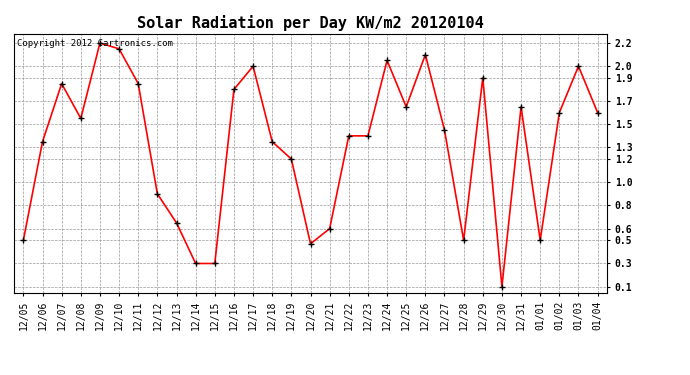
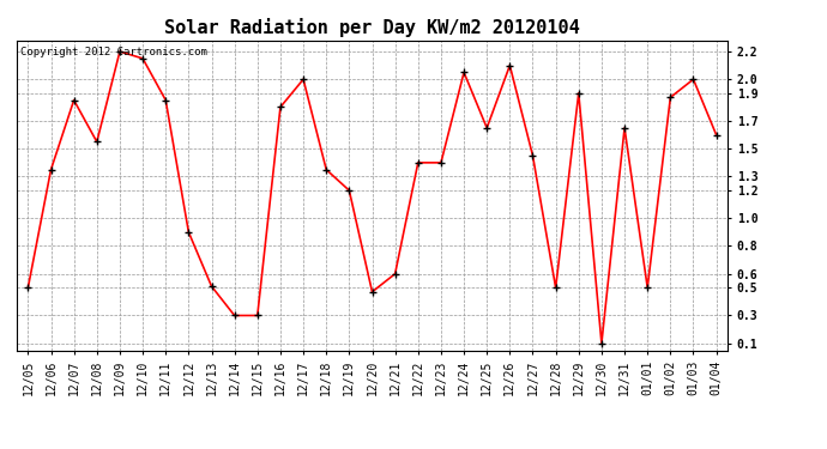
12/13: 0.65 -> 0.51
01/02: 1.60 -> 1.87
